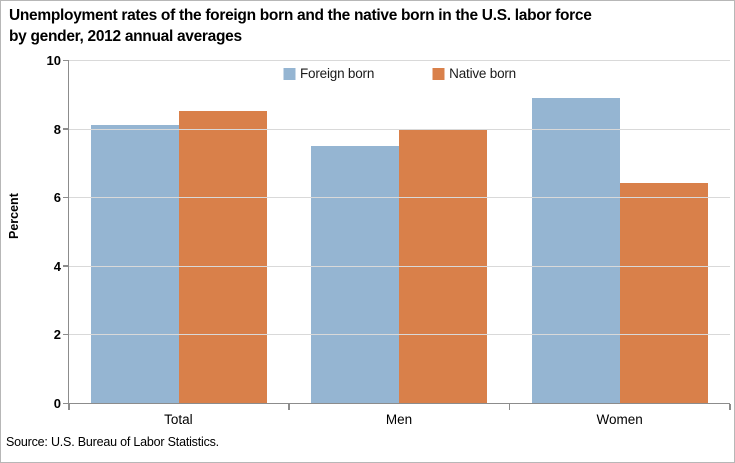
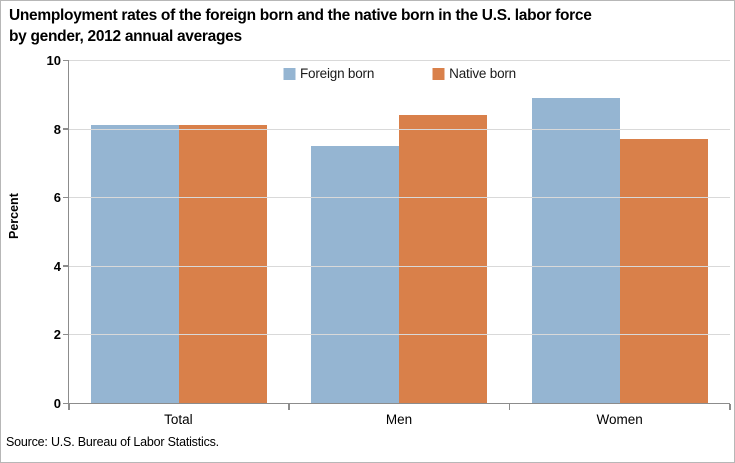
Native born/Total: 8.5 -> 8.1
Native born/Men: 8.0 -> 8.4
Native born/Women: 6.4 -> 7.7
